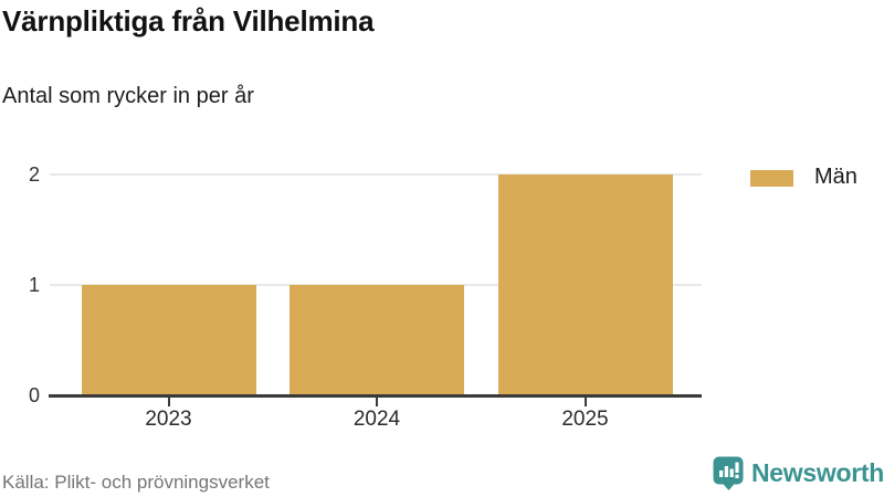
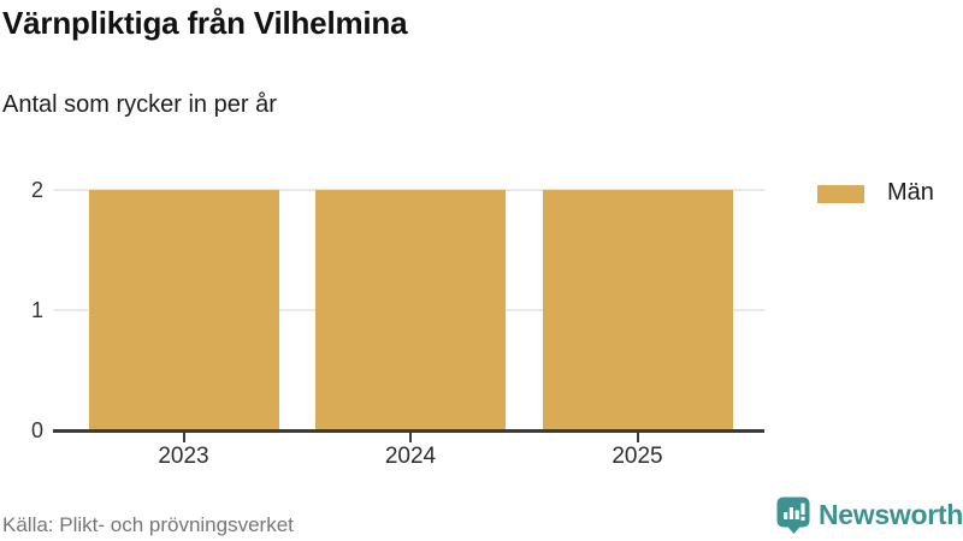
2023: 1 -> 2
2024: 1 -> 2
